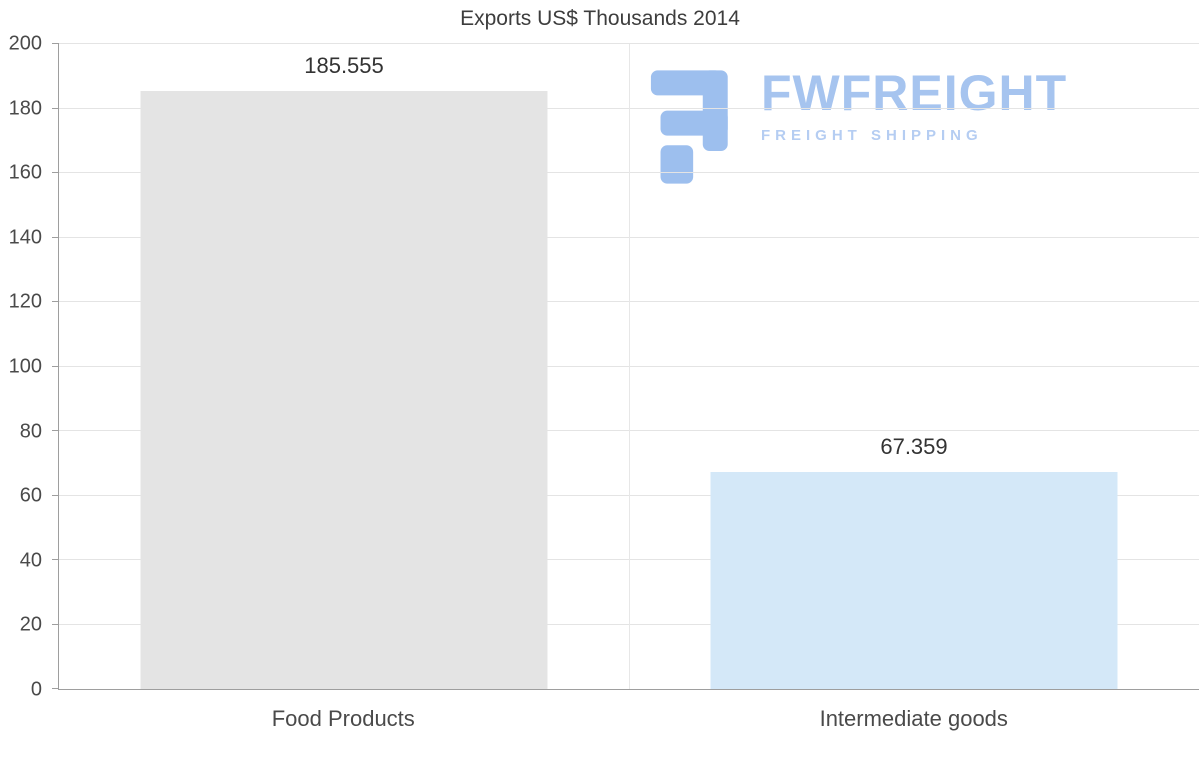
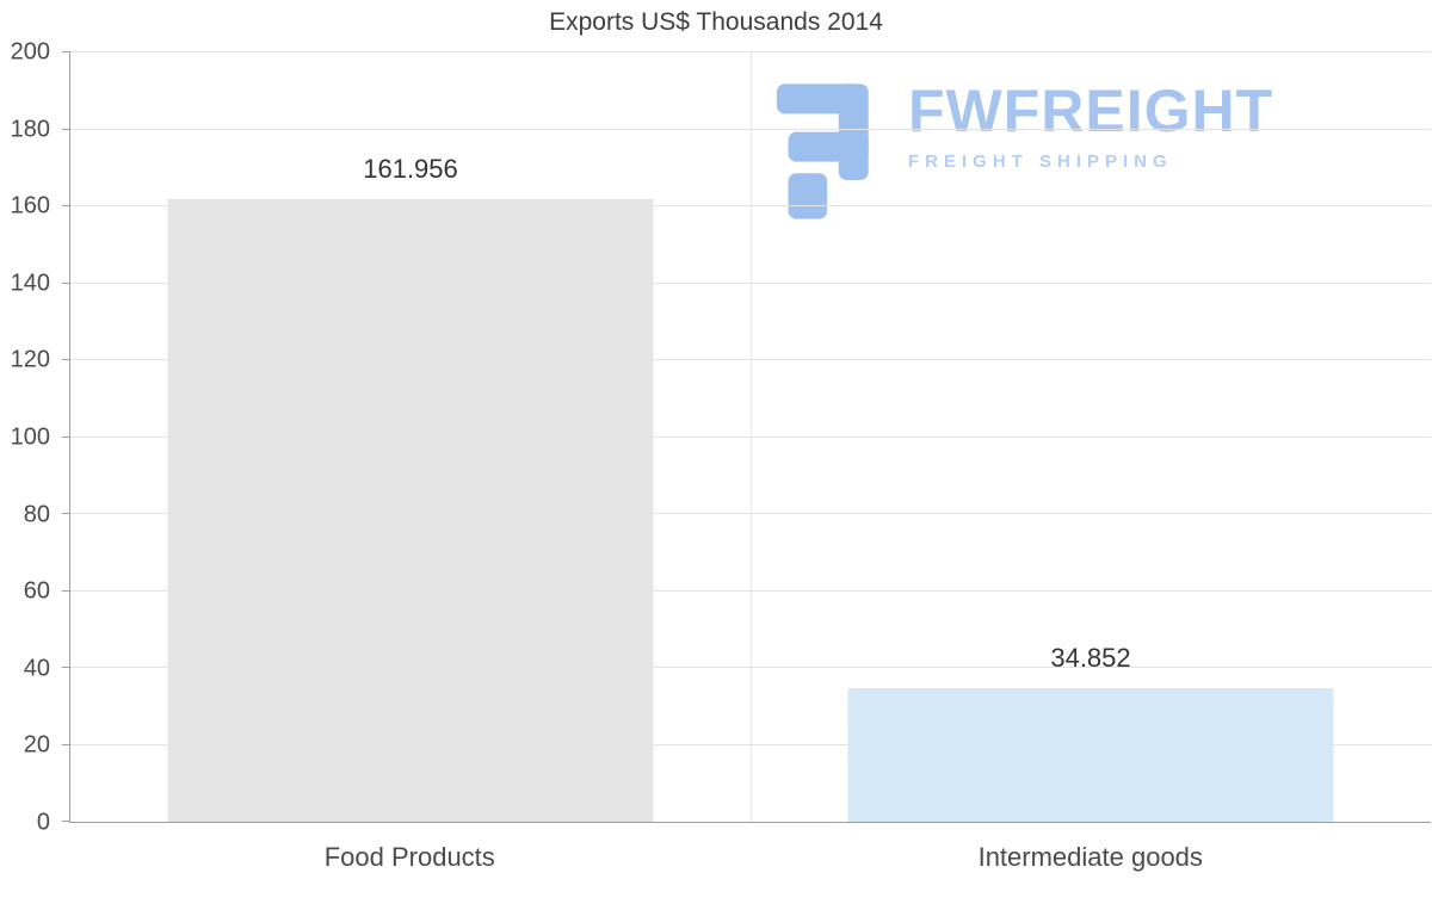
Food Products: 185.555 -> 161.956
Intermediate goods: 67.359 -> 34.852
